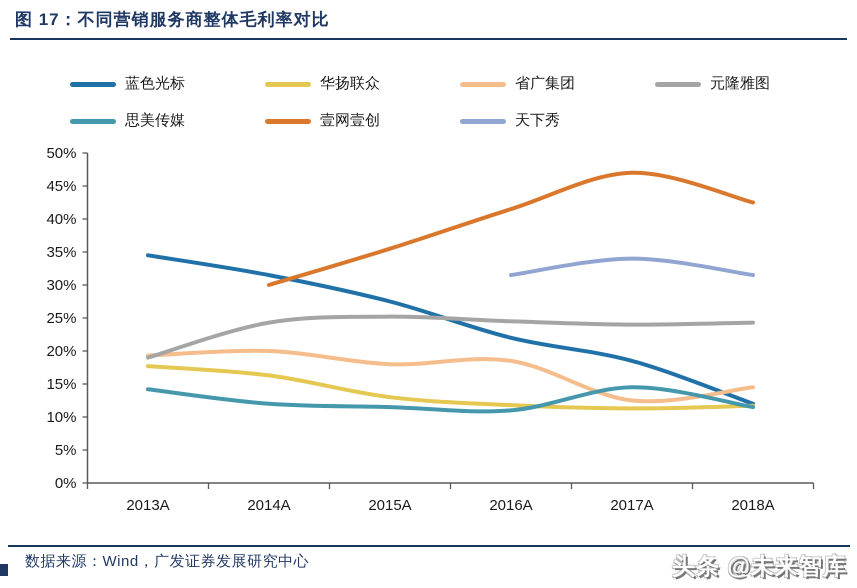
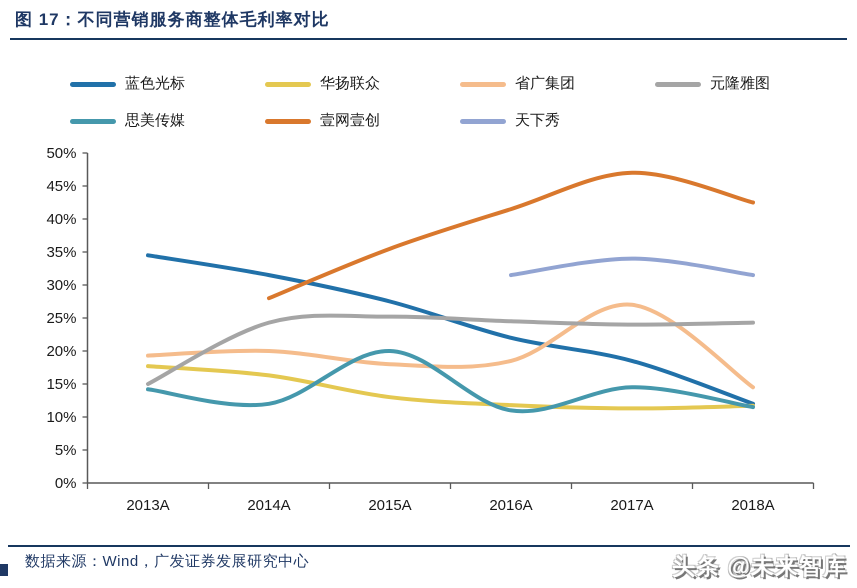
元隆雅图/2013A: 19% -> 15%
壹网壹创/2014A: 30% -> 28%
思美传媒/2015A: 12% -> 20%
省广集团/2017A: 12% -> 27%
